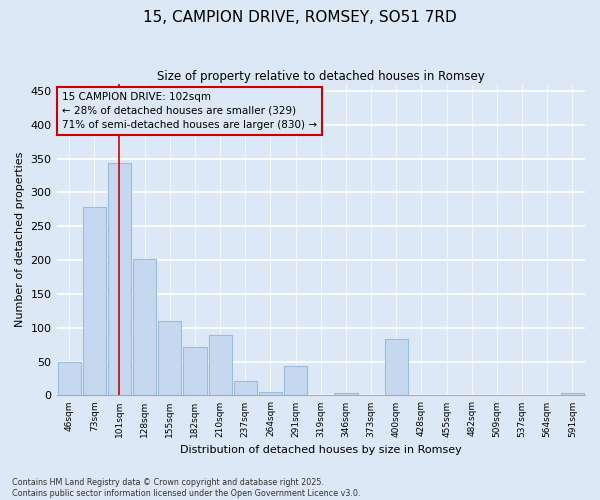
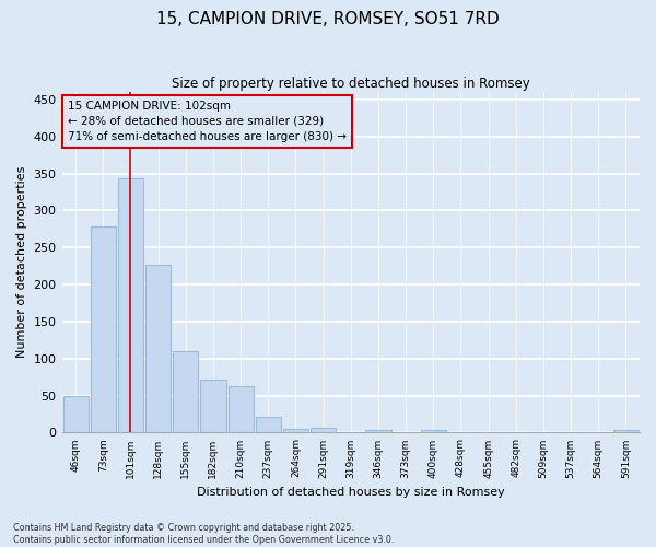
128sqm: 202 -> 227
210sqm: 90 -> 63
291sqm: 44 -> 7
400sqm: 84 -> 3
